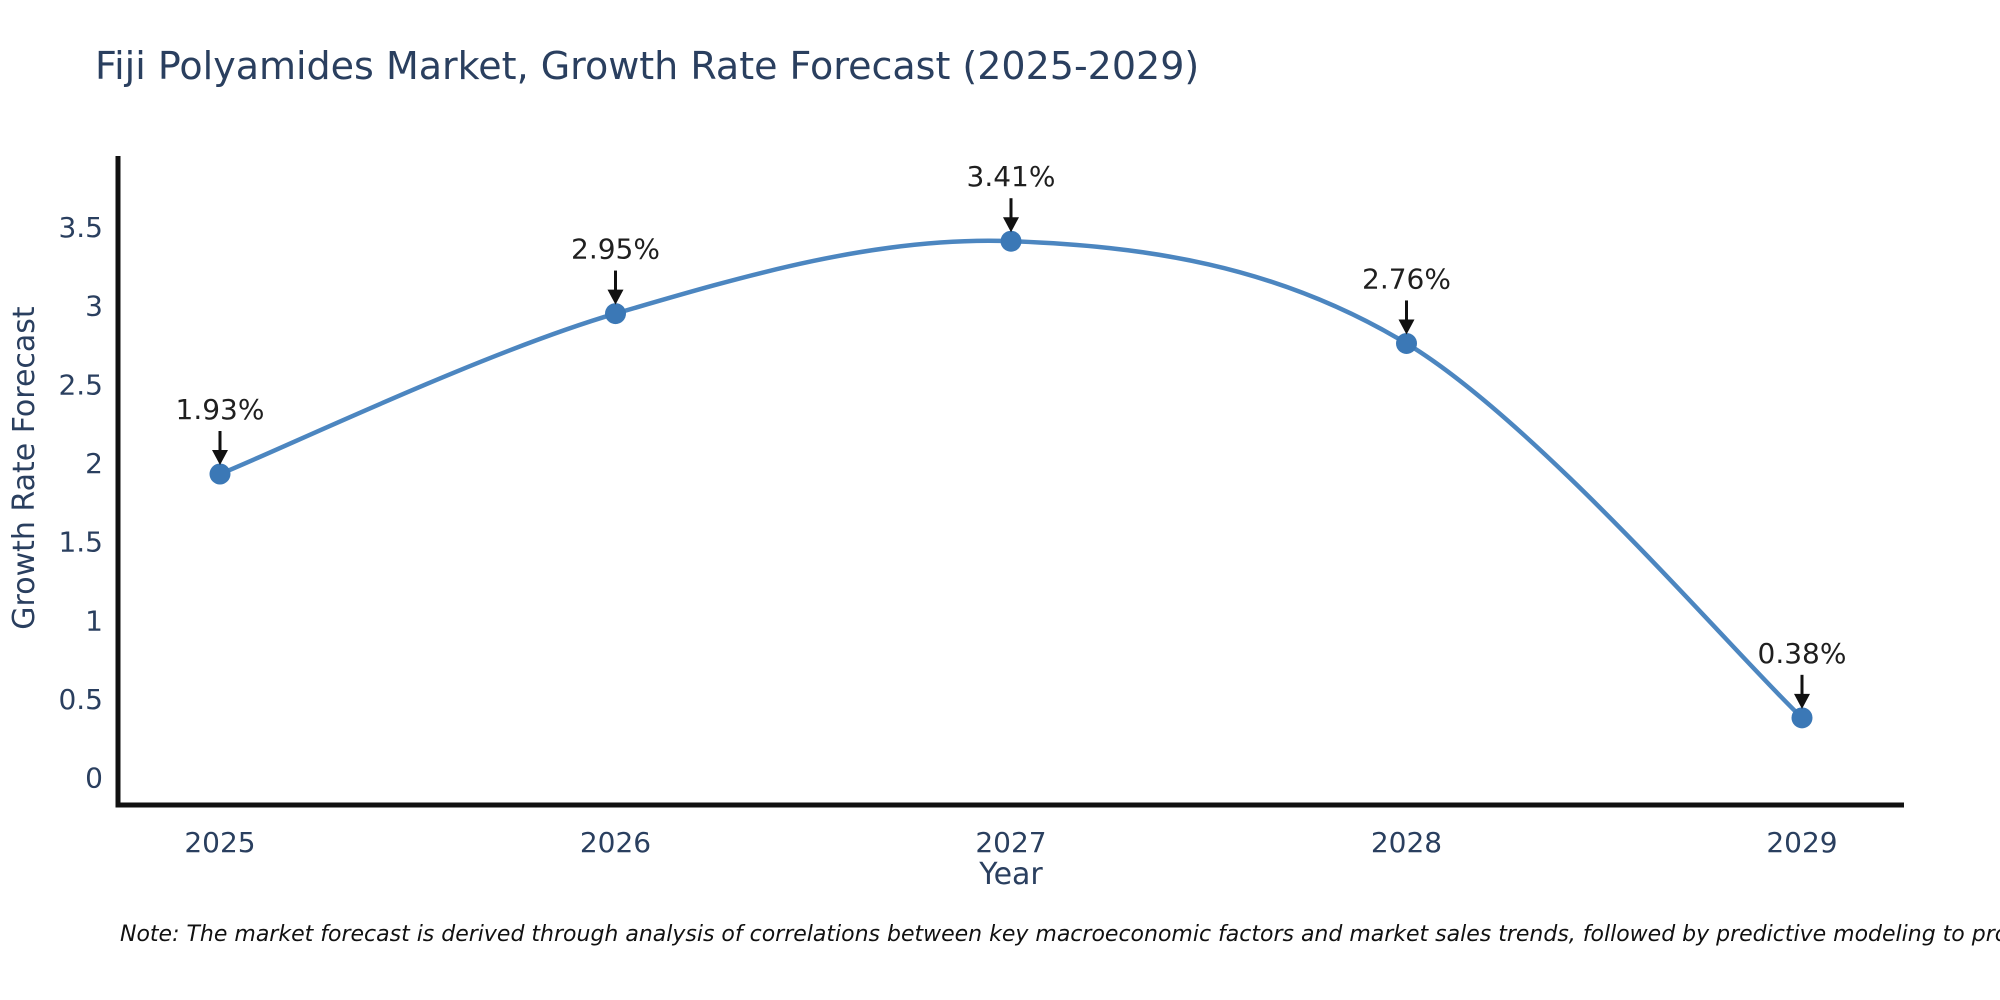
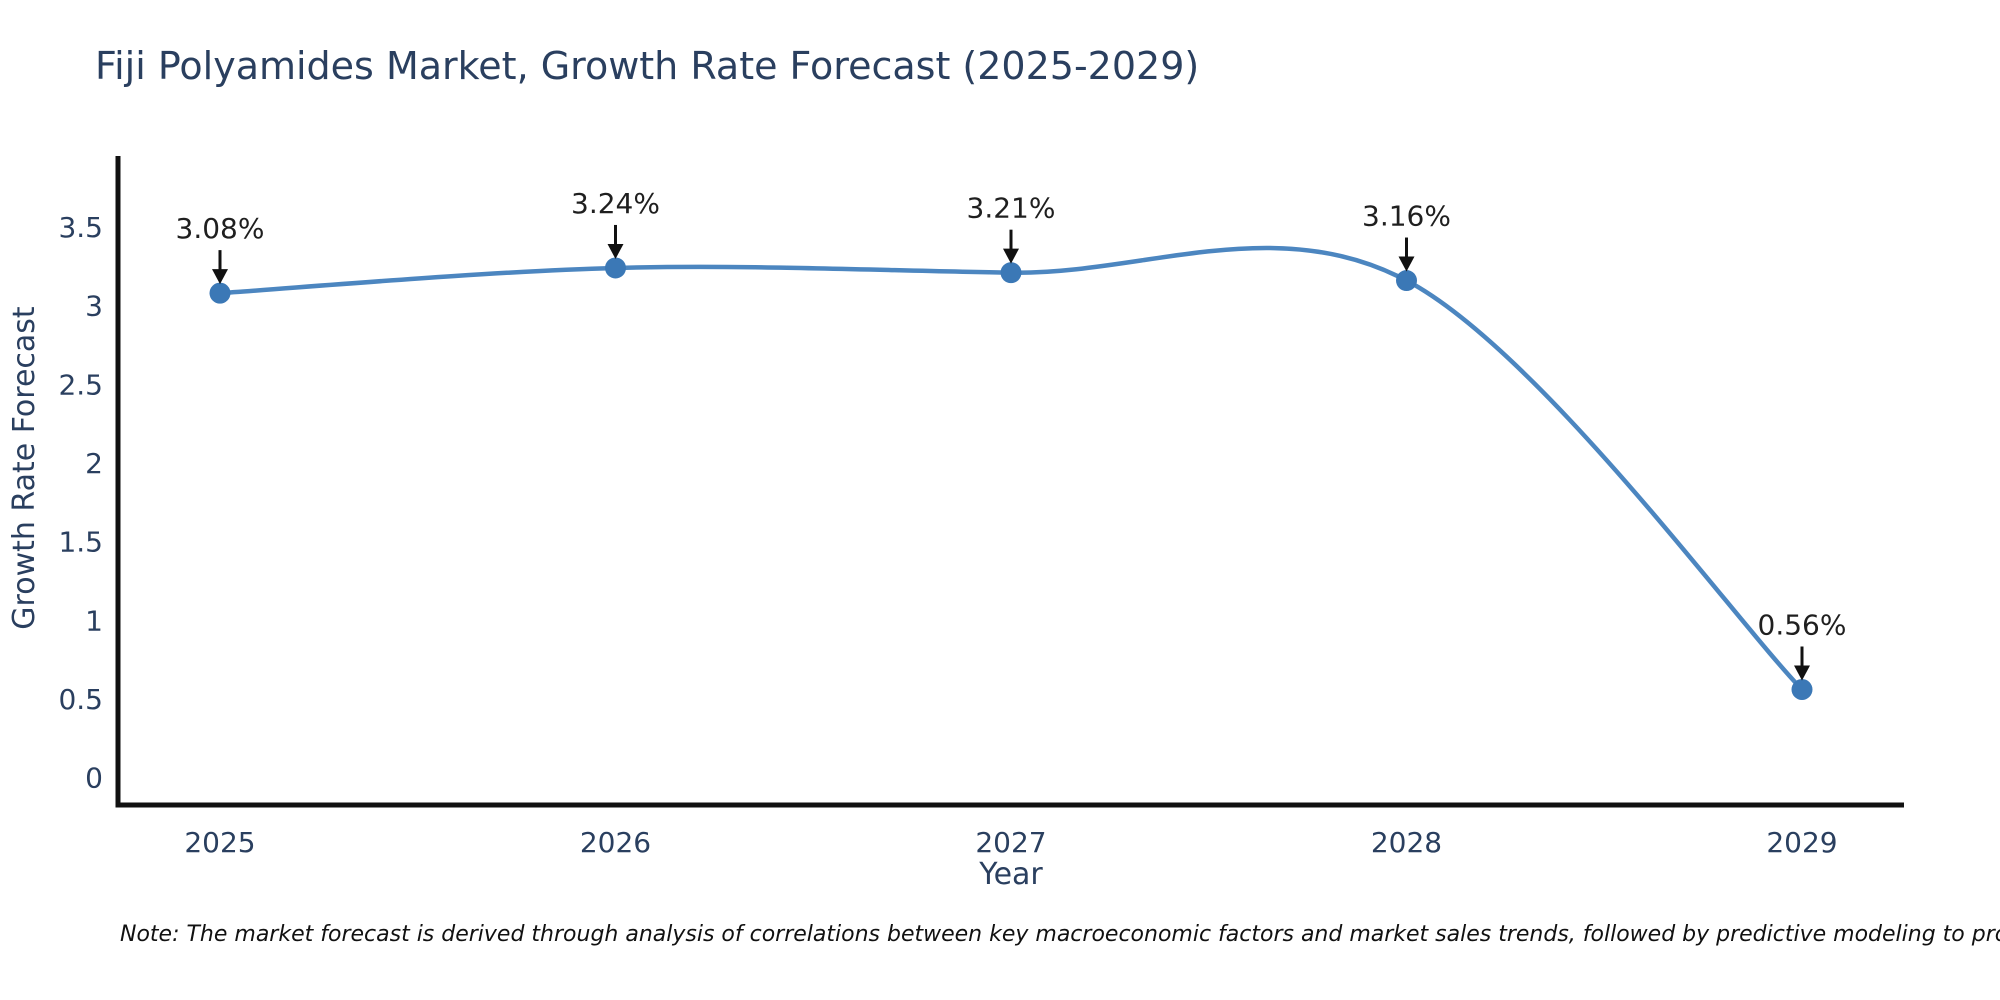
2025: 1.93% -> 3.08%
2026: 2.95% -> 3.24%
2027: 3.41% -> 3.21%
2028: 2.76% -> 3.16%
2029: 0.38% -> 0.56%
